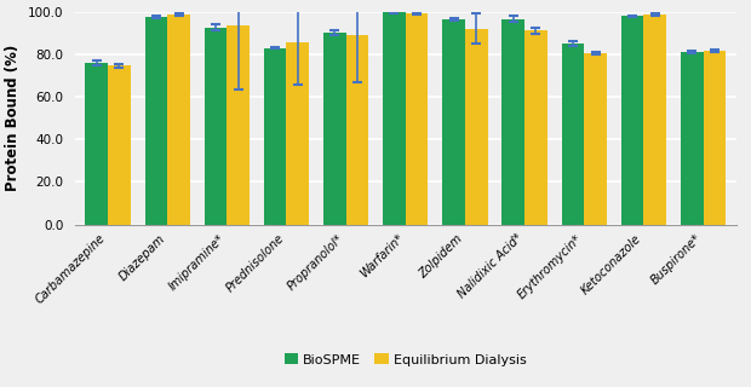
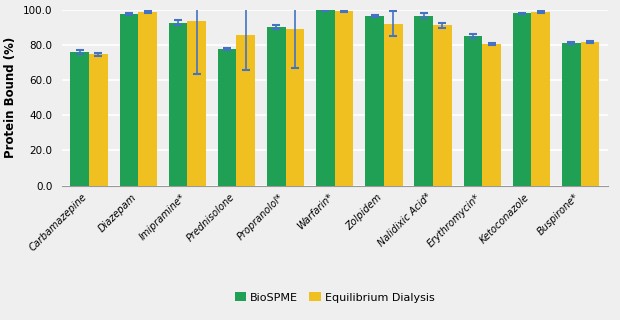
BioSPME/Prednisolone: 83 -> 78
